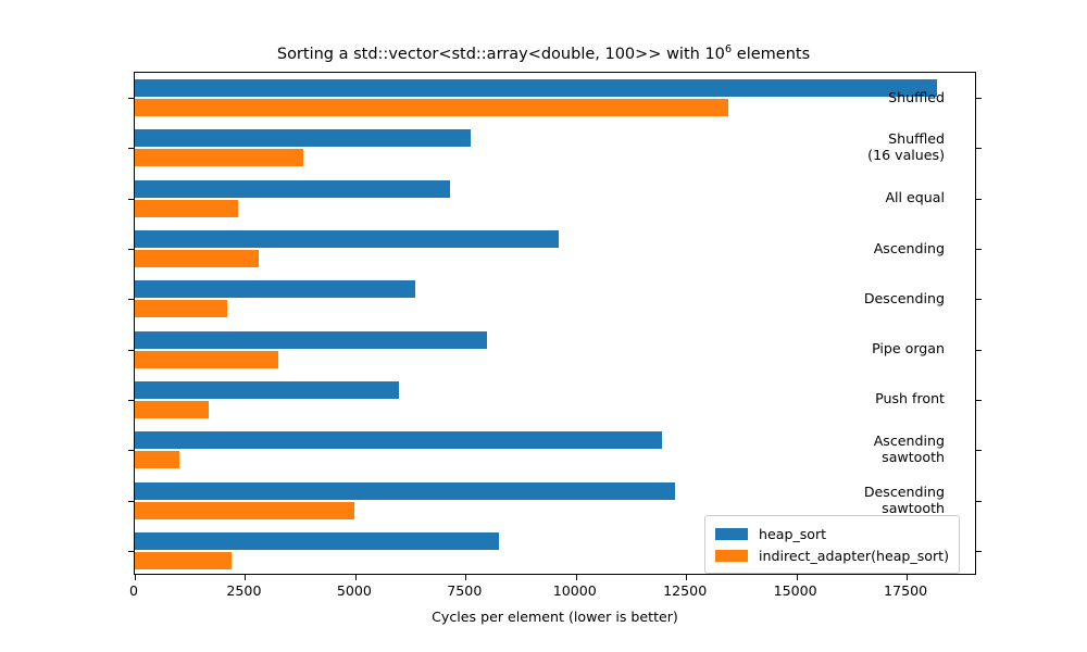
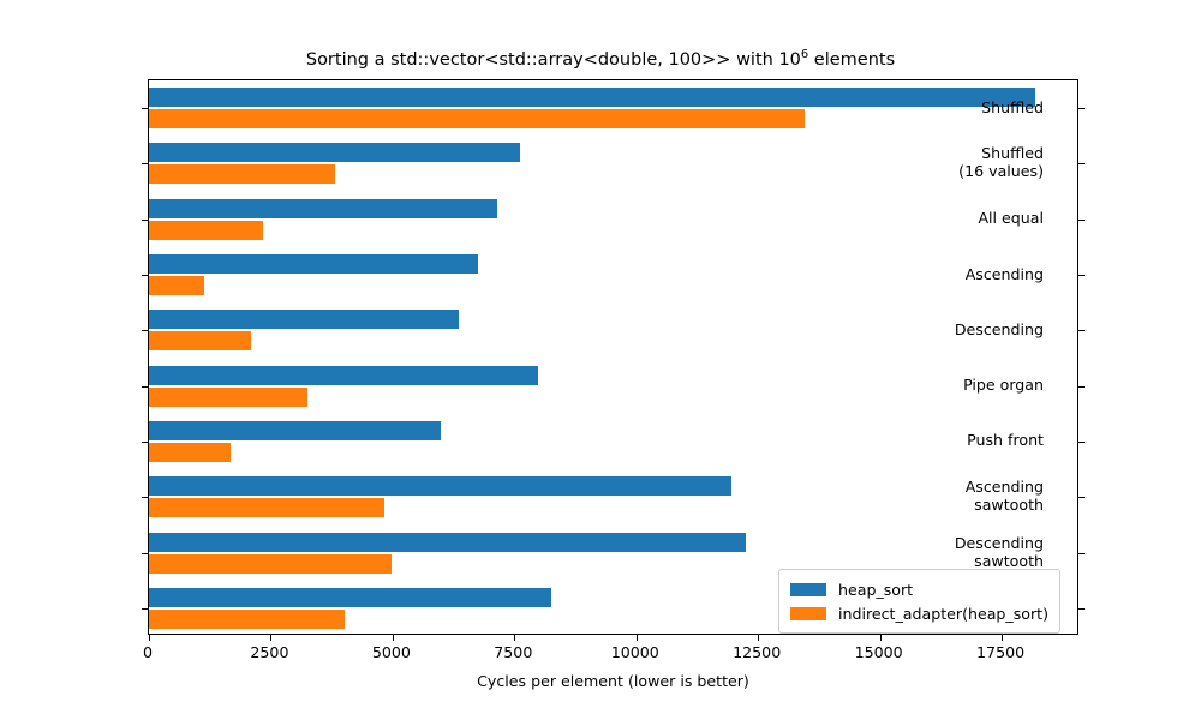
heap_sort/Ascending: 9600 -> 6800
indirect_adapter(heap_sort)/Ascending: 2800 -> 1100
indirect_adapter(heap_sort)/Ascending sawtooth: 1000 -> 4800
indirect_adapter(heap_sort)/Alternating: 2200 -> 4000
